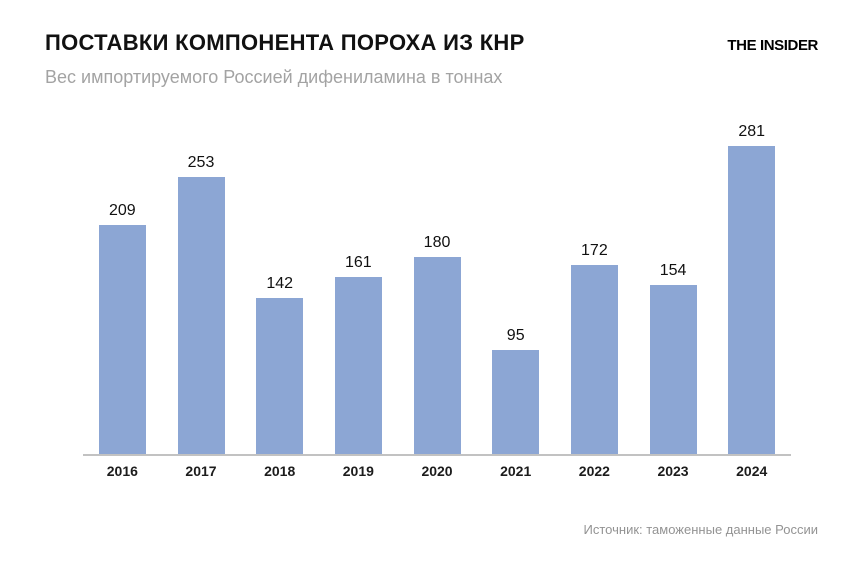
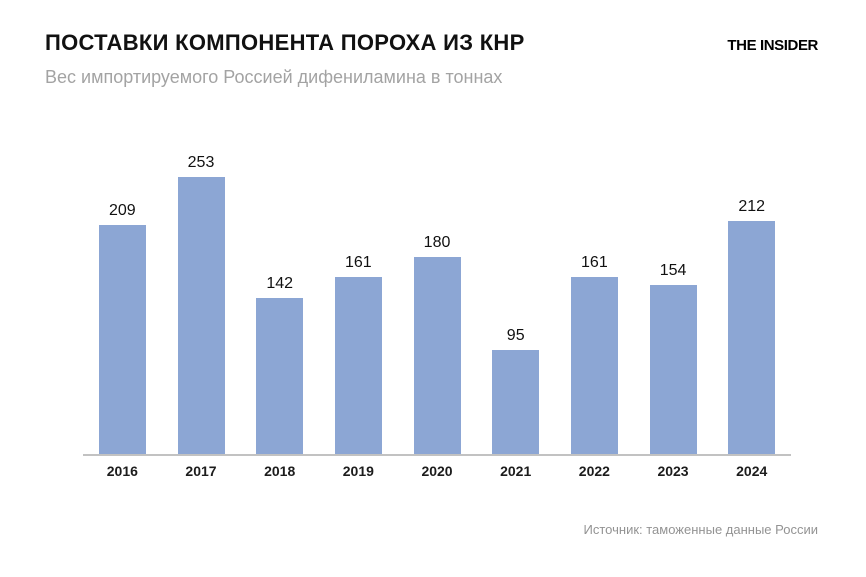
2022: 172 -> 161
2024: 281 -> 212
